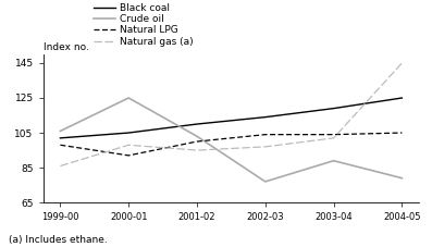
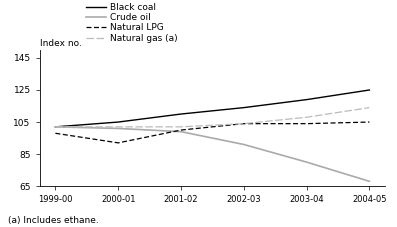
Crude oil/1999-00: 106 -> 102
Natural gas (a)/1999-00: 86 -> 102
Crude oil/2000-01: 125 -> 101
Natural gas (a)/2000-01: 98 -> 102
Crude oil/2001-02: 103 -> 99
Natural gas (a)/2001-02: 95 -> 102
Crude oil/2002-03: 77 -> 91
Natural gas (a)/2002-03: 97 -> 104
Crude oil/2003-04: 89 -> 80
Natural gas (a)/2003-04: 102 -> 108
Crude oil/2004-05: 79 -> 68
Natural gas (a)/2004-05: 145 -> 114
